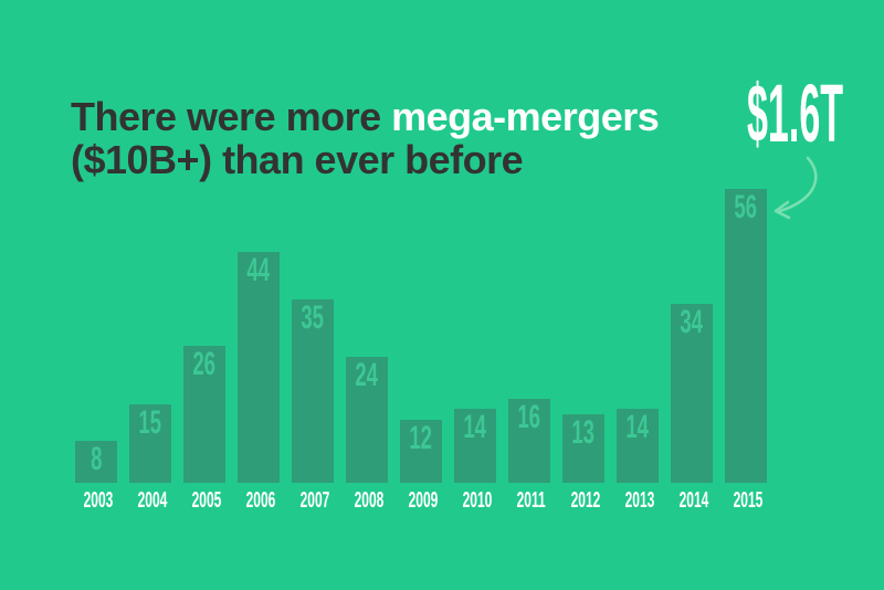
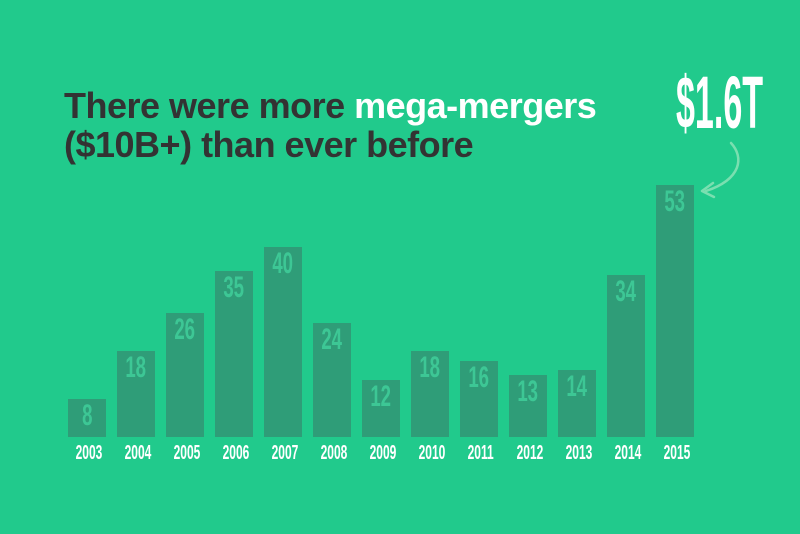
2004: 15 -> 18
2006: 44 -> 35
2007: 35 -> 40
2010: 14 -> 18
2015: 56 -> 53
